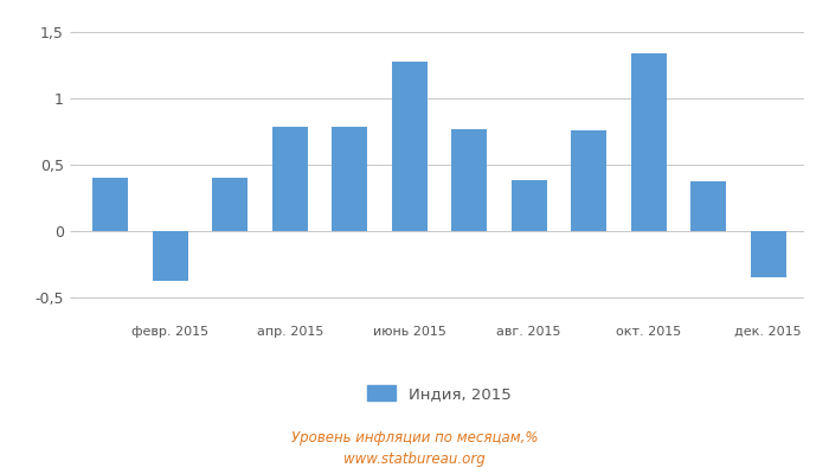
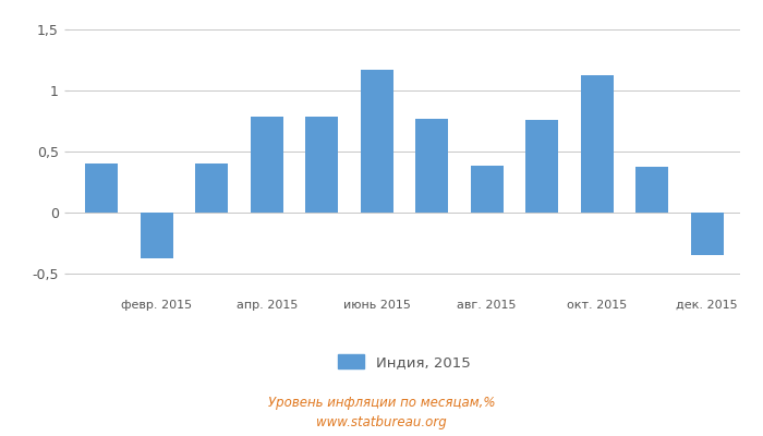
июнь 2015: 1,28 -> 1,17
окт. 2015: 1,34 -> 1,13
